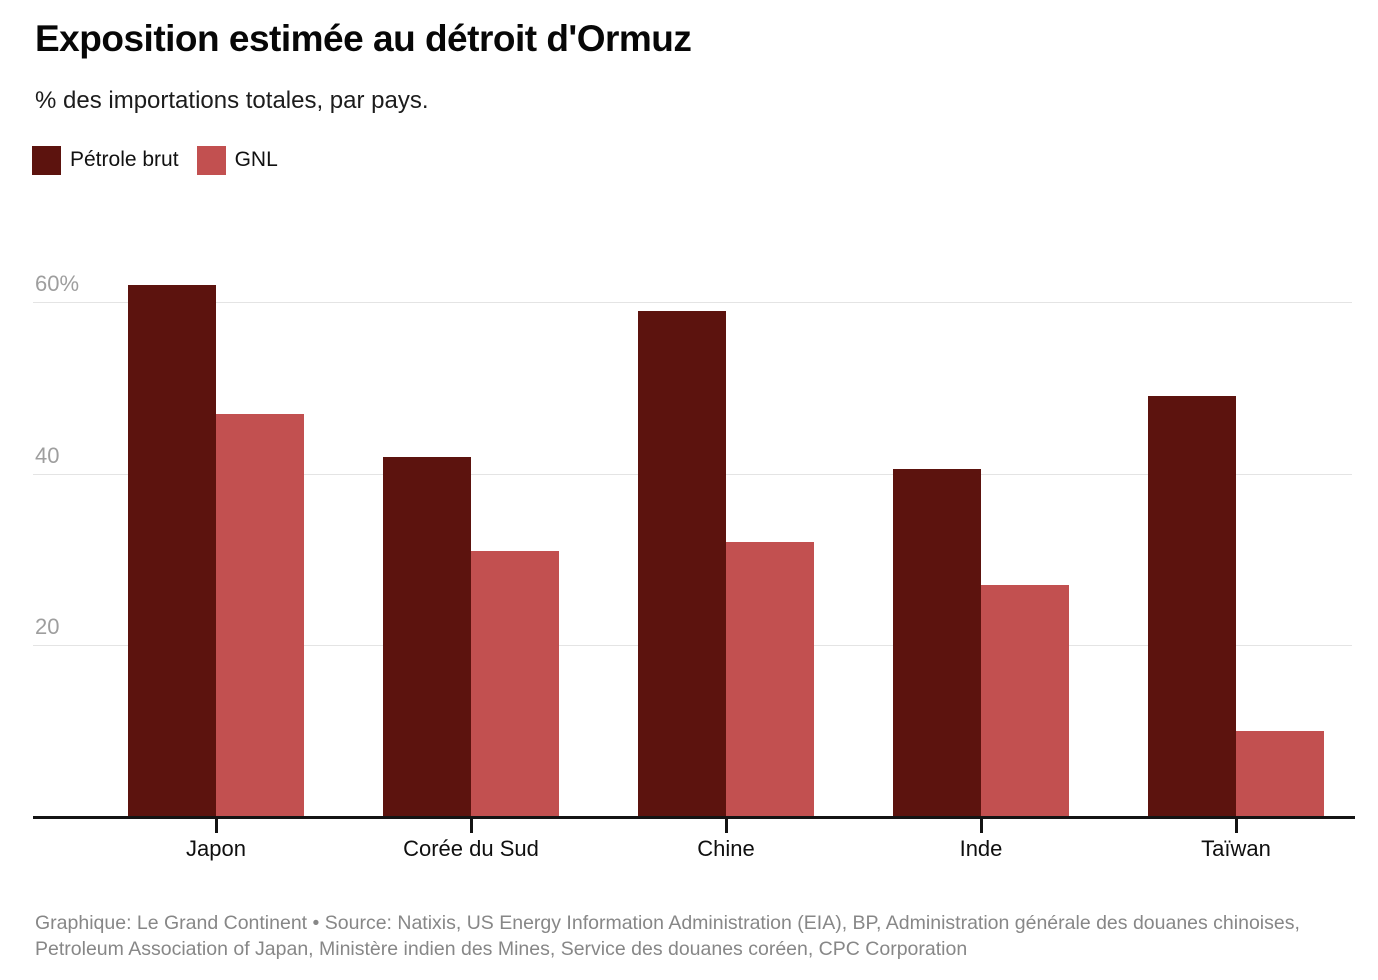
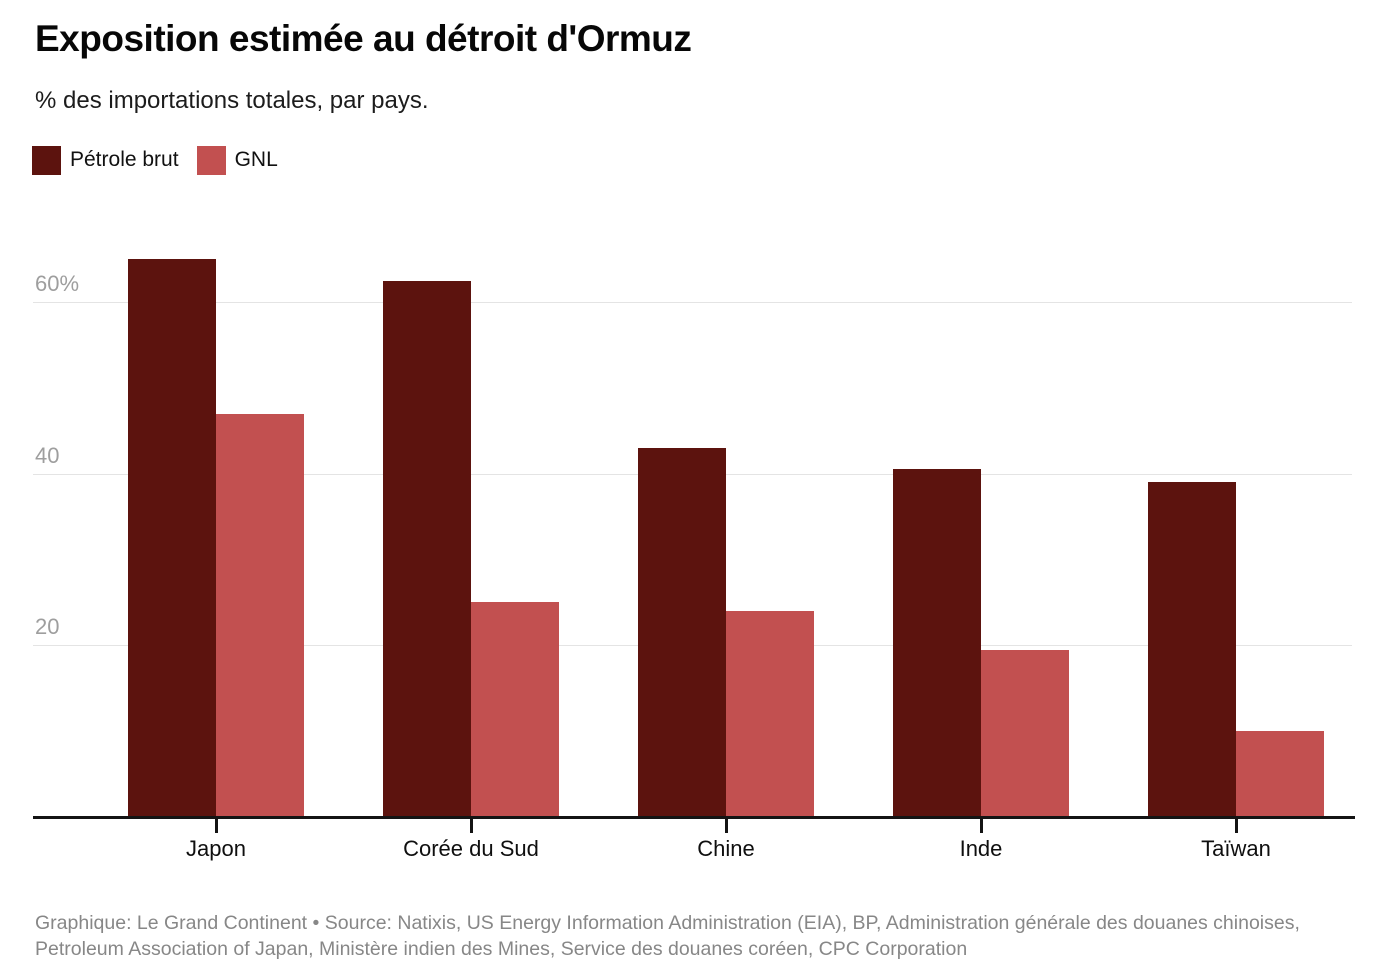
Pétrole brut/Japon: 62% -> 65%
Pétrole brut/Corée du Sud: 42% -> 62%
GNL/Corée du Sud: 31% -> 25%
Pétrole brut/Chine: 59% -> 43%
GNL/Chine: 32% -> 24%
GNL/Inde: 27% -> 20%
Pétrole brut/Taïwan: 49% -> 39%
